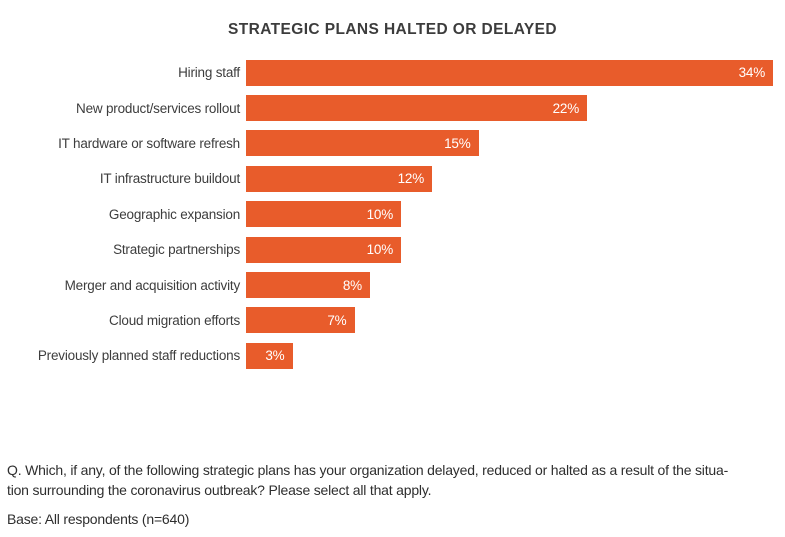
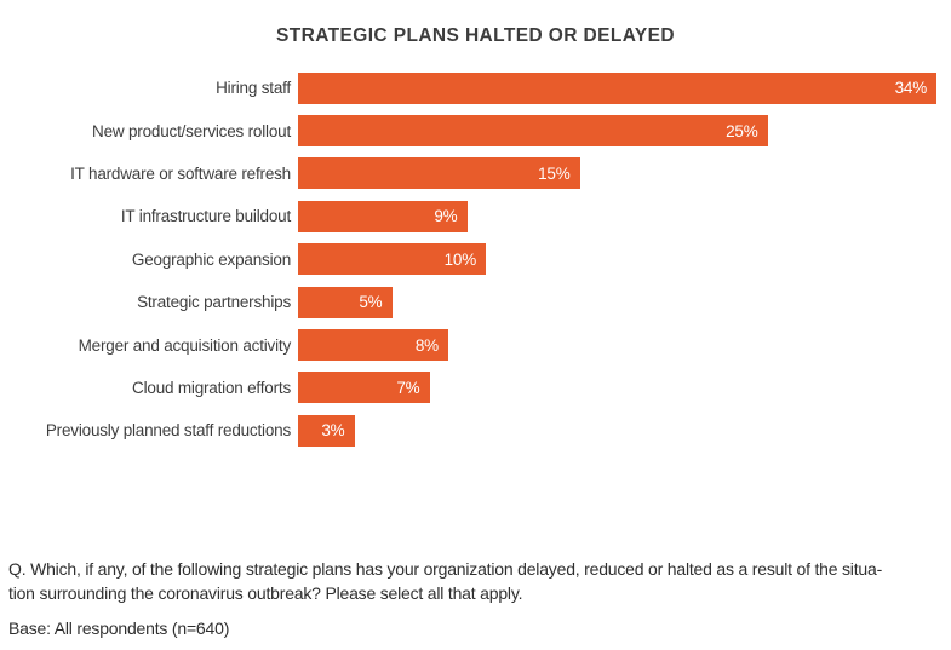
New product/services rollout: 22% -> 25%
IT infrastructure buildout: 12% -> 9%
Strategic partnerships: 10% -> 5%
